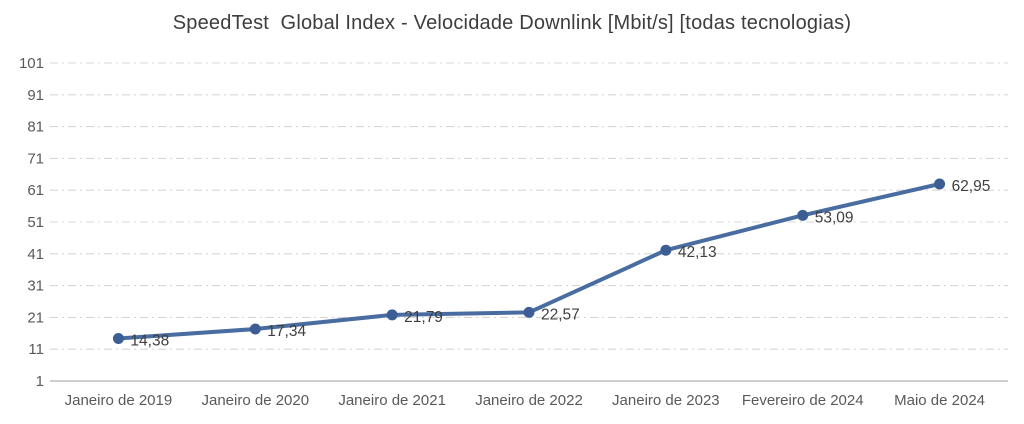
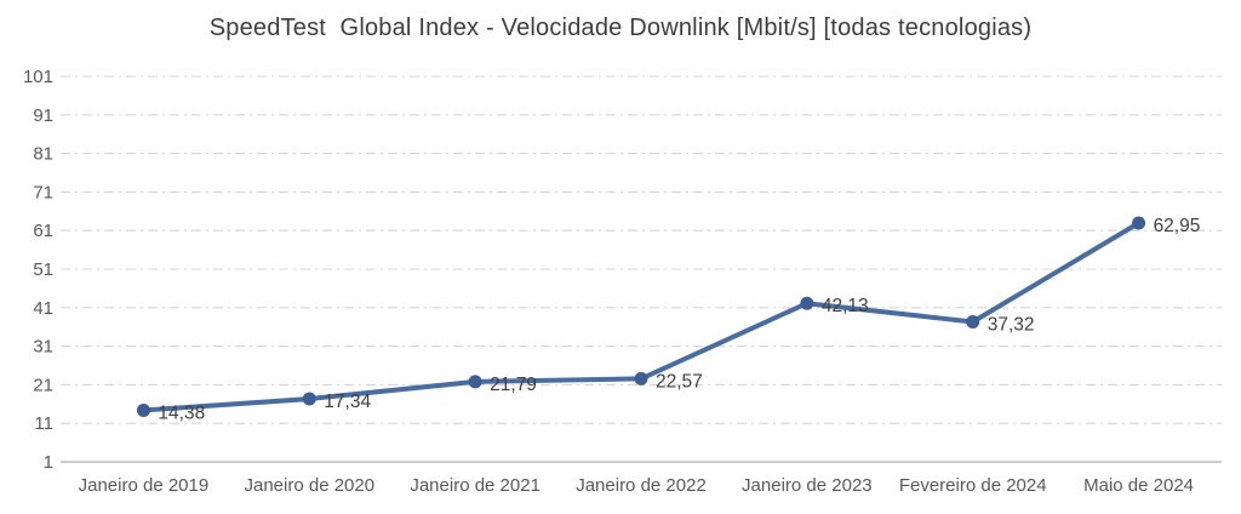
Fevereiro de 2024: 53,09 -> 37,32
